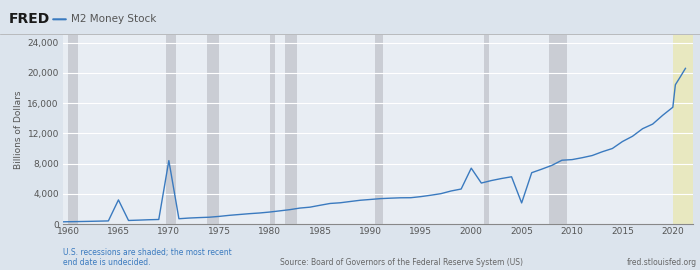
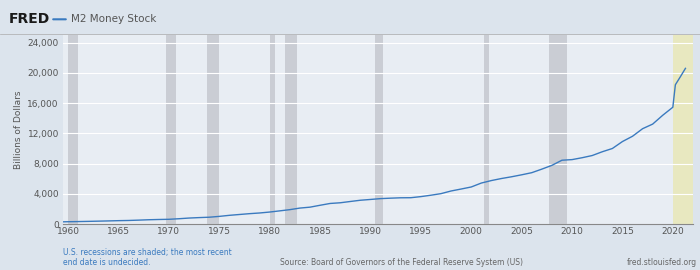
1965: 3,200 -> 500
1970: 8,400 -> 600
2000: 7,400 -> 4,900
2005: 2,800 -> 6,500
